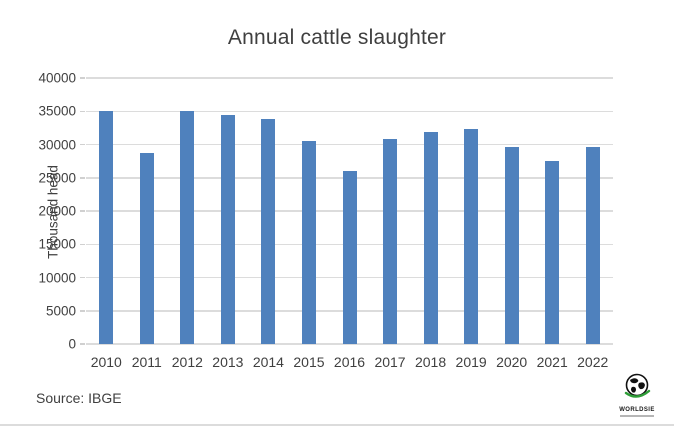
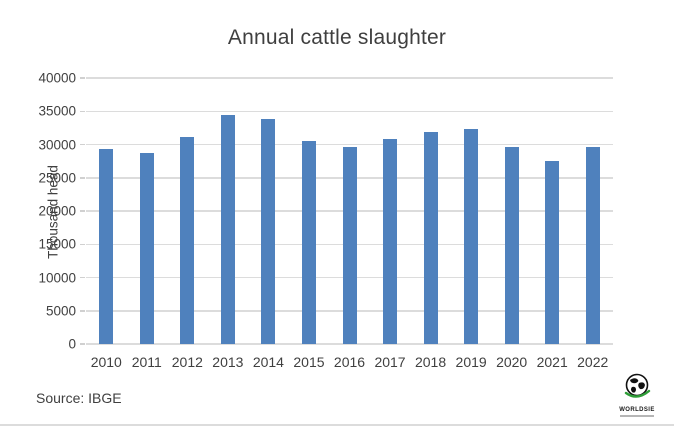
2010: 35000 -> 29000
2012: 35000 -> 31000
2016: 26000 -> 30000
